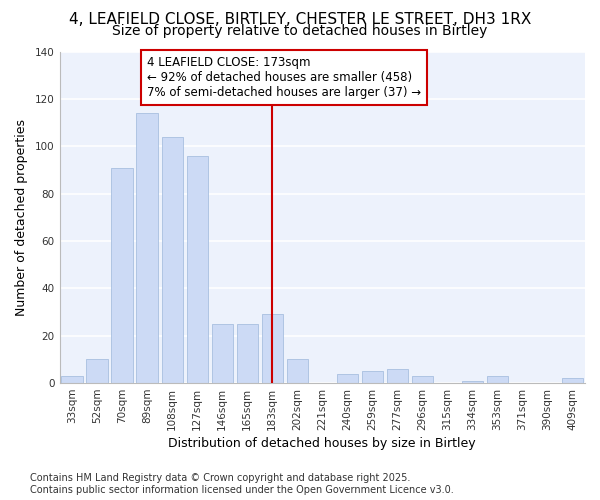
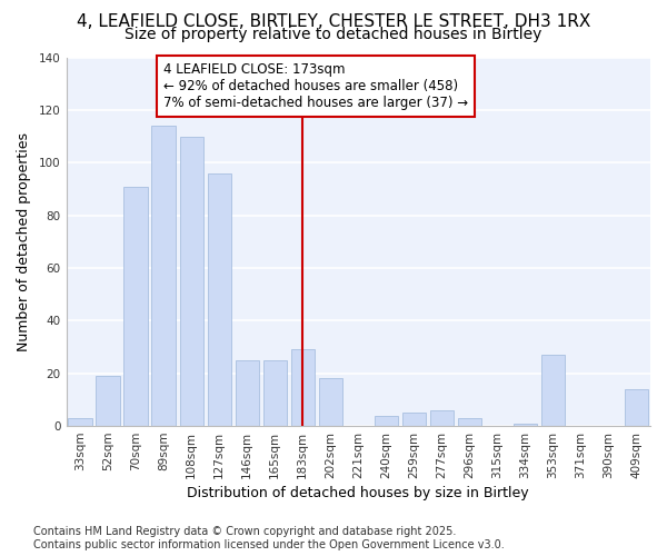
52sqm: 10 -> 19
108sqm: 104 -> 110
202sqm: 10 -> 18
353sqm: 3 -> 27
409sqm: 2 -> 14
